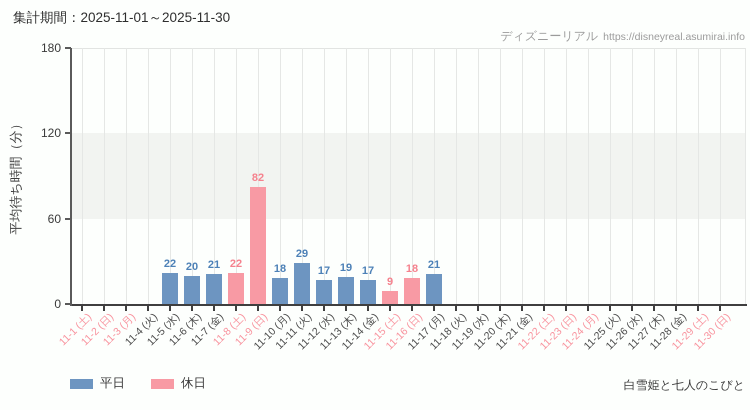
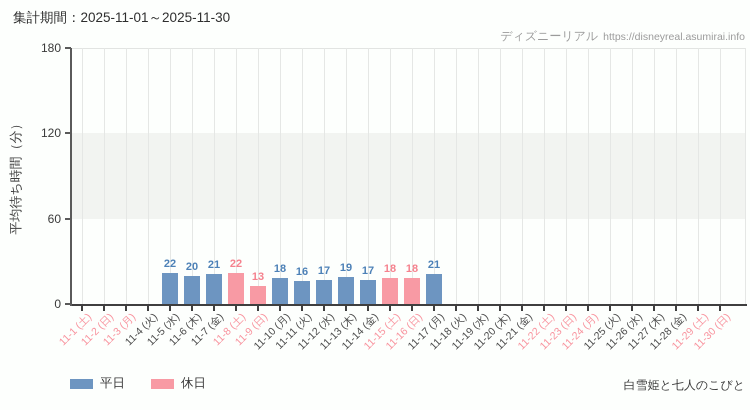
11-9 (日): 82 -> 13
11-11 (火): 29 -> 16
11-15 (土): 9 -> 18
